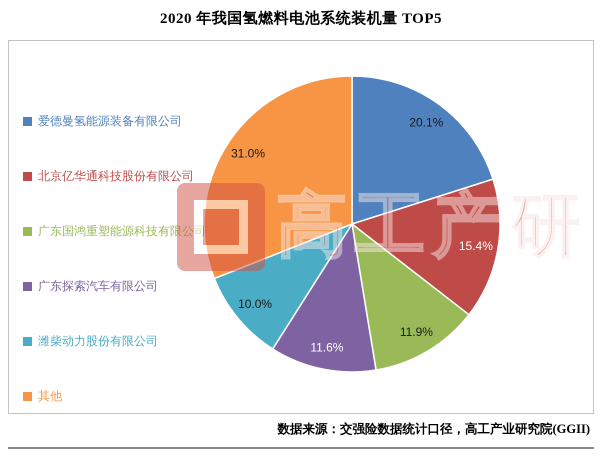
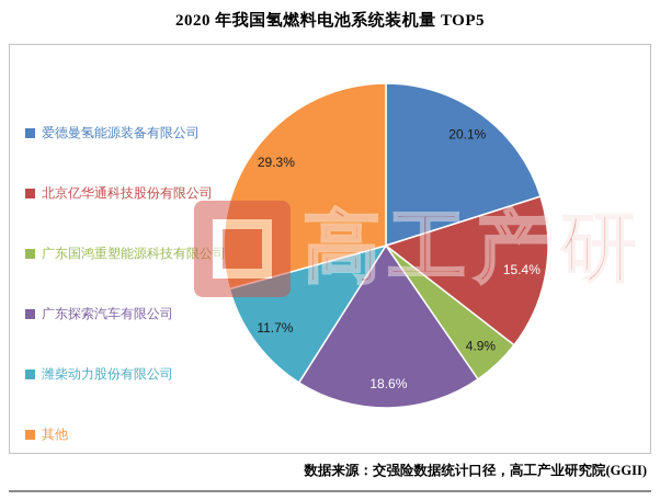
广东国鸿重塑能源科技有限公司: 11.9% -> 4.9%
广东探索汽车有限公司: 11.6% -> 18.6%
潍柴动力股份有限公司: 10.0% -> 11.7%
其他: 31.0% -> 29.3%
